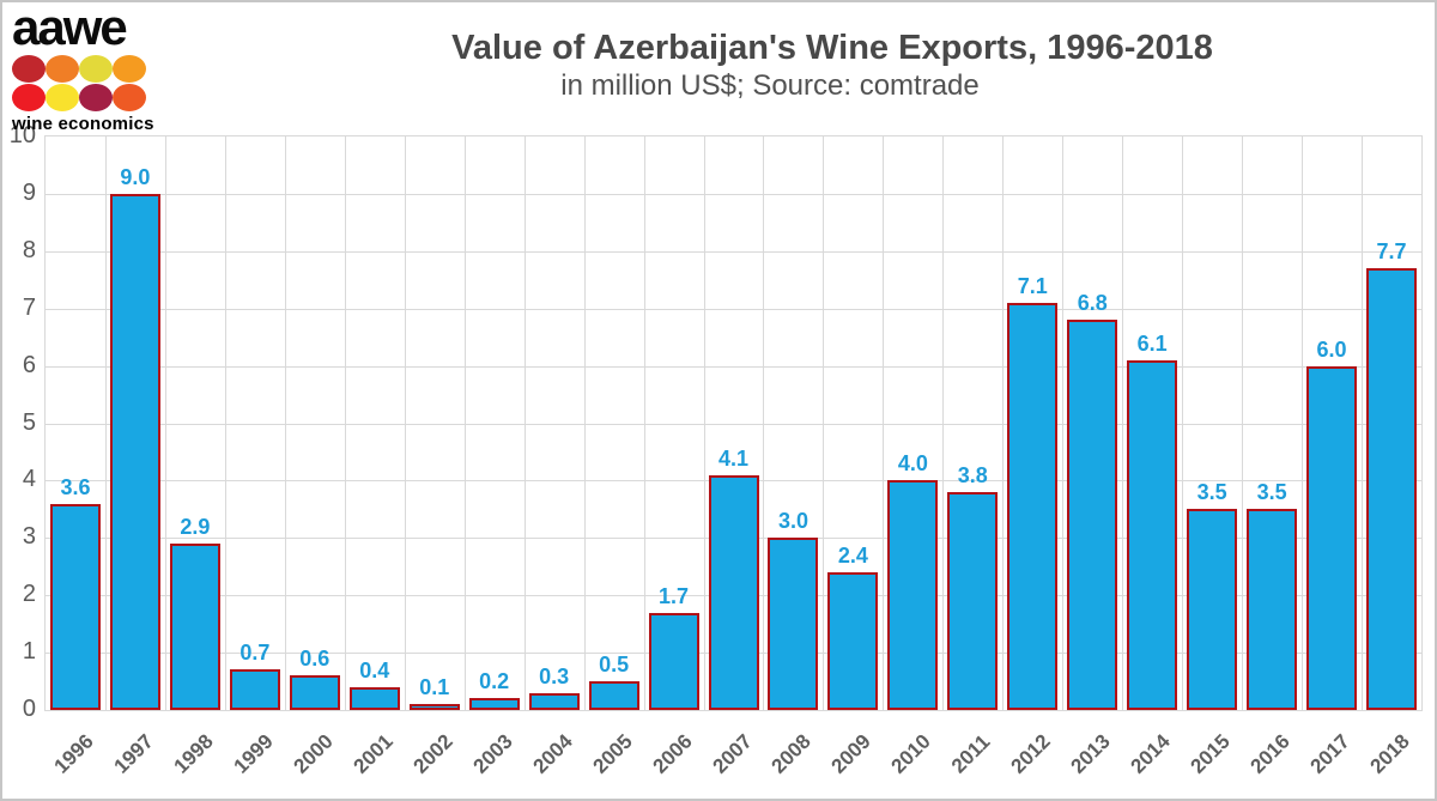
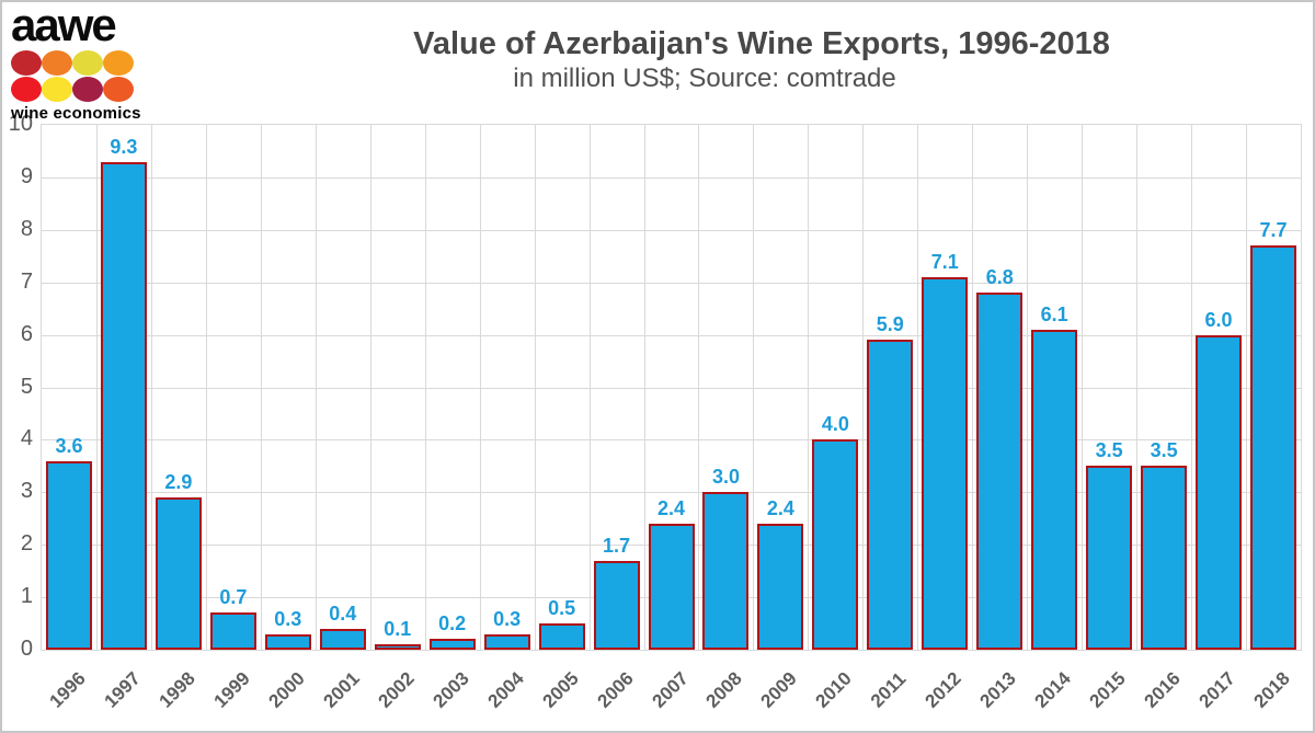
1997: 9.0 -> 9.3
2000: 0.6 -> 0.3
2007: 4.1 -> 2.4
2011: 3.8 -> 5.9
